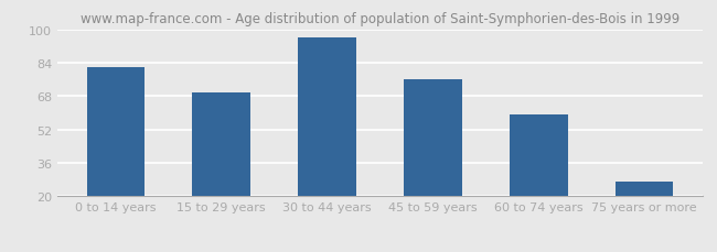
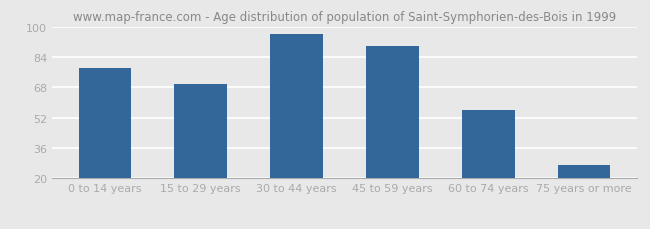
0 to 14 years: 82 -> 78
45 to 59 years: 76 -> 90
60 to 74 years: 59 -> 56
